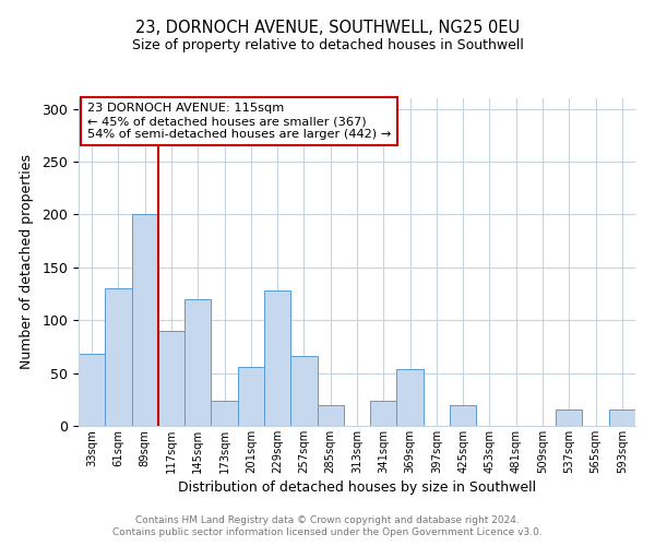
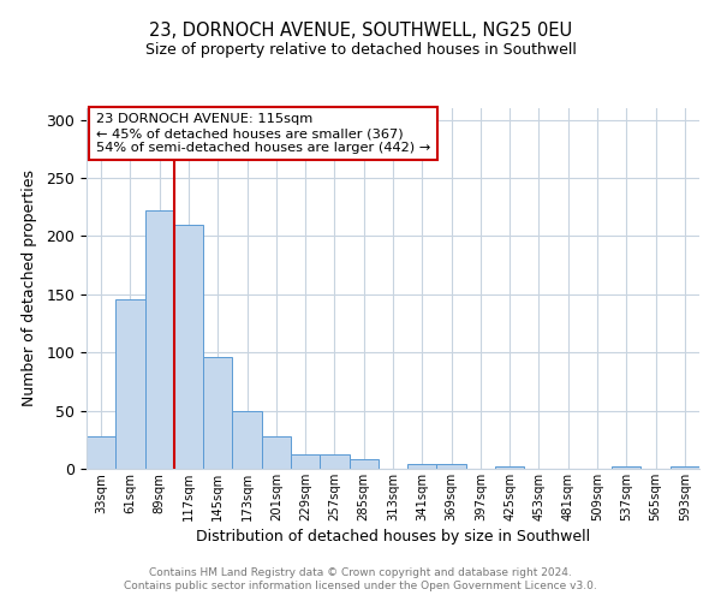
33sqm: 68 -> 28
61sqm: 130 -> 146
89sqm: 200 -> 222
117sqm: 90 -> 210
145sqm: 120 -> 96
173sqm: 24 -> 50
201sqm: 56 -> 28
229sqm: 128 -> 12
257sqm: 66 -> 12
285sqm: 20 -> 8
341sqm: 24 -> 4
369sqm: 54 -> 4
425sqm: 20 -> 2
537sqm: 16 -> 2
593sqm: 16 -> 2
